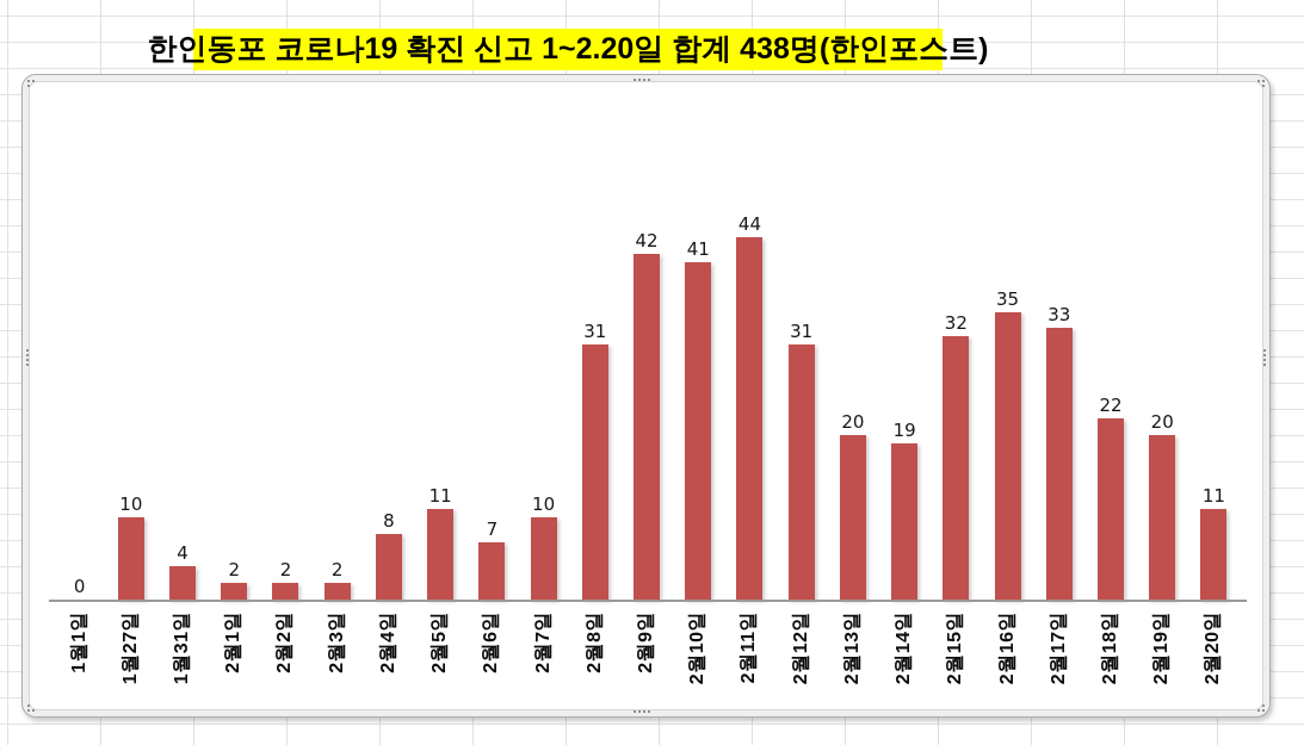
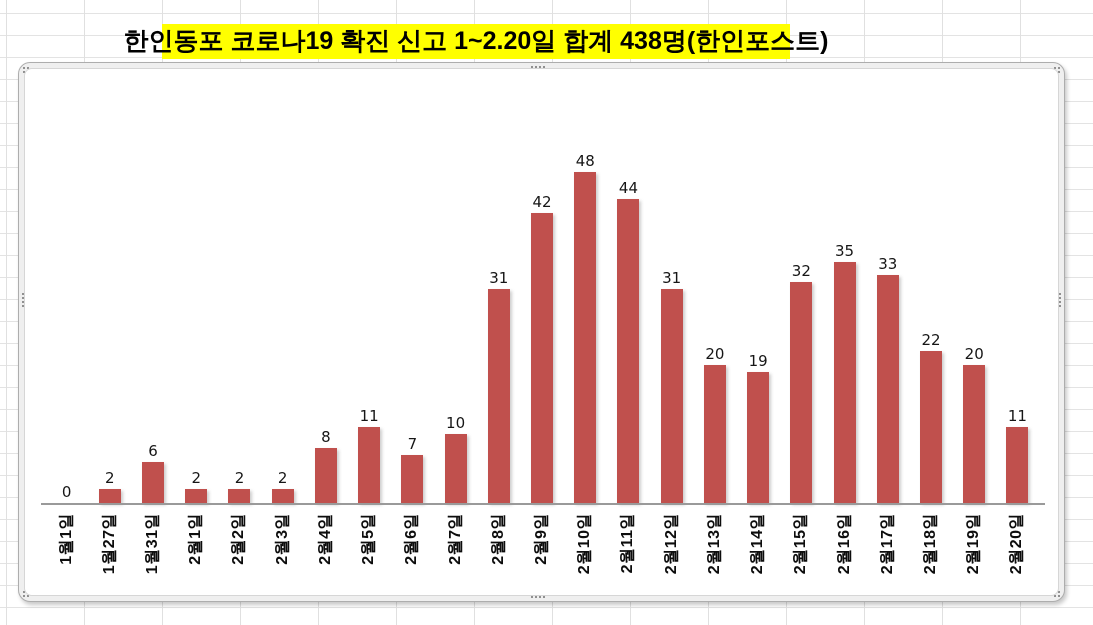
1월27일: 10 -> 2
1월31일: 4 -> 6
2월10일: 41 -> 48
